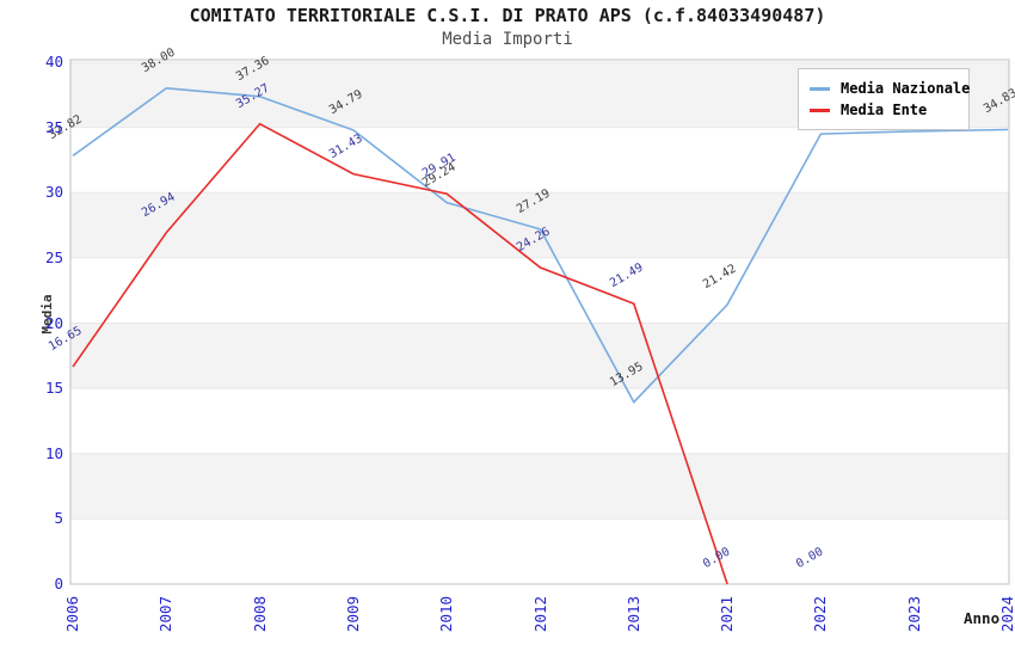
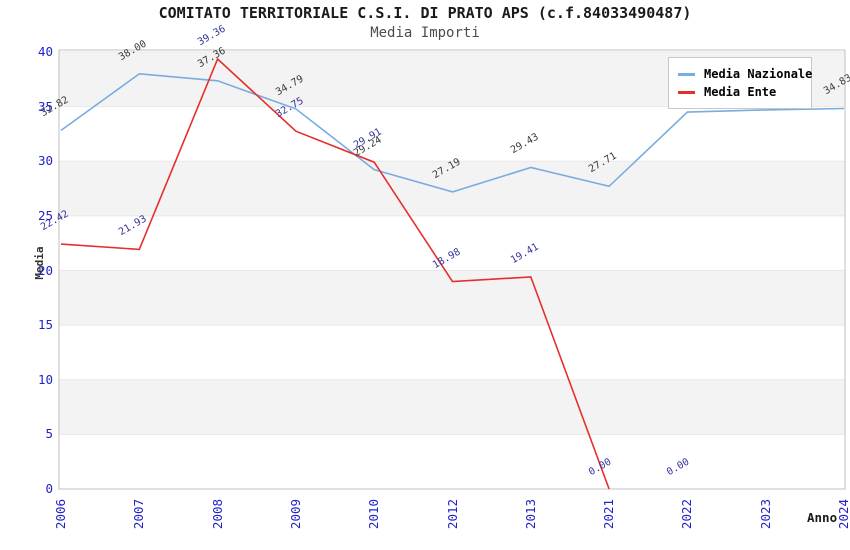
Media Ente/2006: 16.65 -> 22.42
Media Ente/2007: 26.94 -> 21.93
Media Ente/2008: 35.27 -> 39.36
Media Ente/2009: 31.43 -> 32.75
Media Ente/2012: 24.26 -> 18.98
Media Nazionale/2013: 13.95 -> 29.43
Media Ente/2013: 21.49 -> 19.41
Media Nazionale/2021: 21.42 -> 27.71
